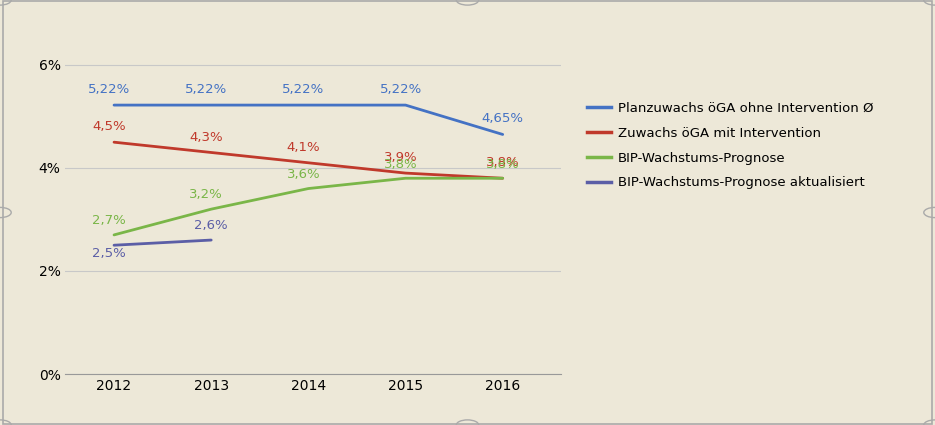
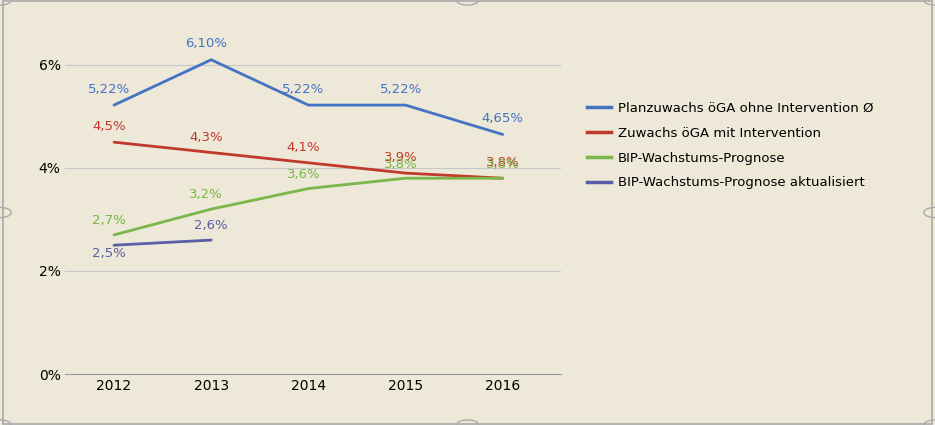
Planzuwachs öGA ohne Intervention Ø/2013: 5,22% -> 6,10%
